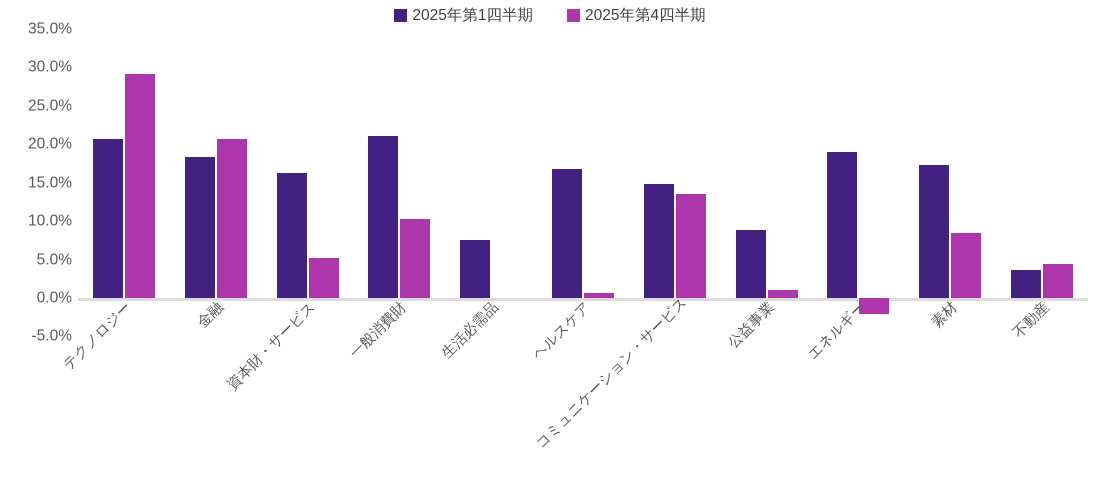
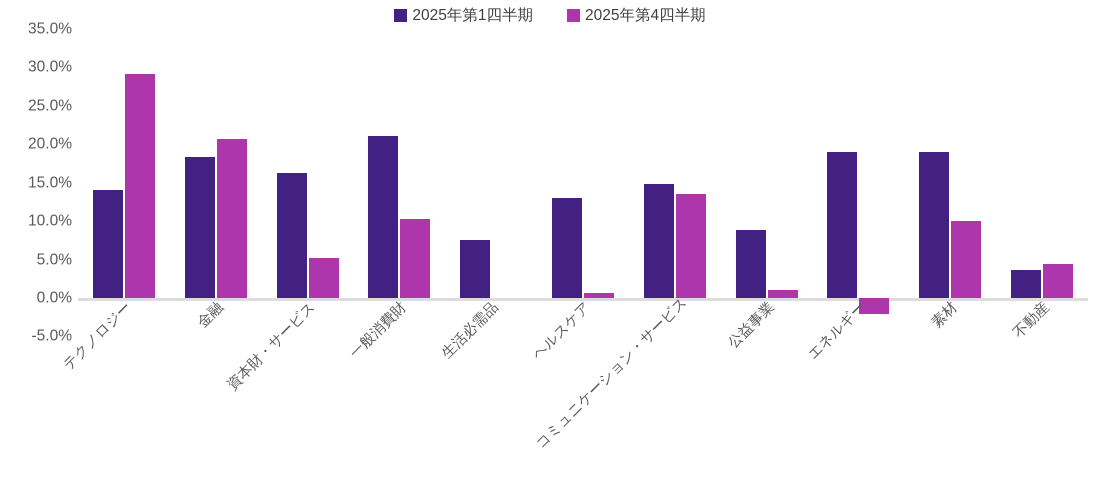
2025年第1四半期/テクノロジー: 21% -> 14%
2025年第1四半期/ヘルスケア: 17% -> 13%
2025年第1四半期/素材: 17% -> 19%
2025年第4四半期/素材: 8% -> 10%
